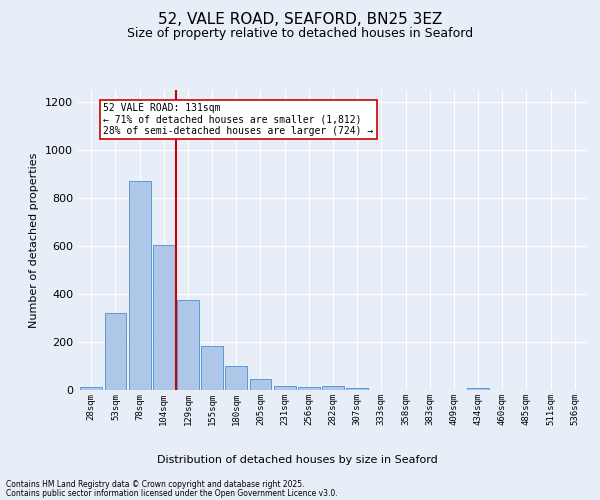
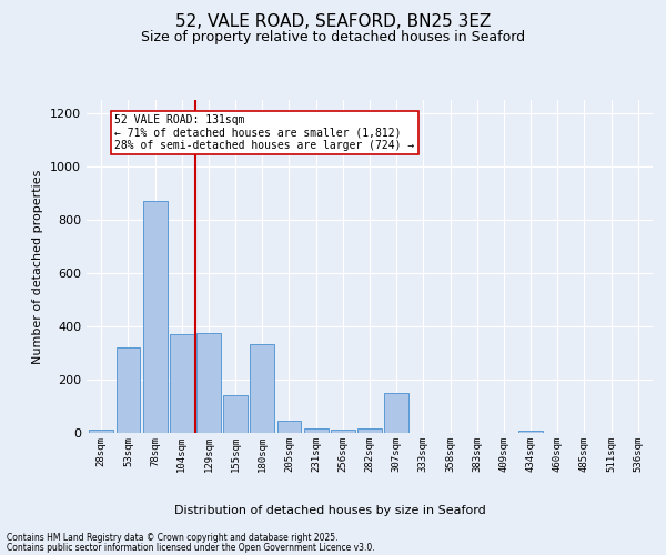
104sqm: 605 -> 370
155sqm: 185 -> 140
180sqm: 100 -> 335
307sqm: 8 -> 150
